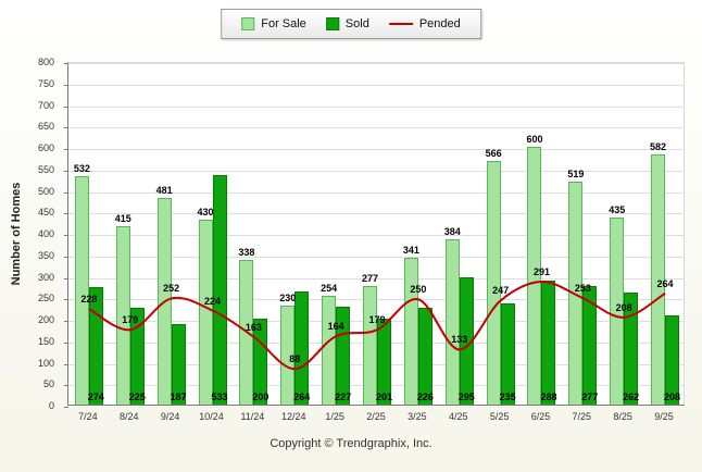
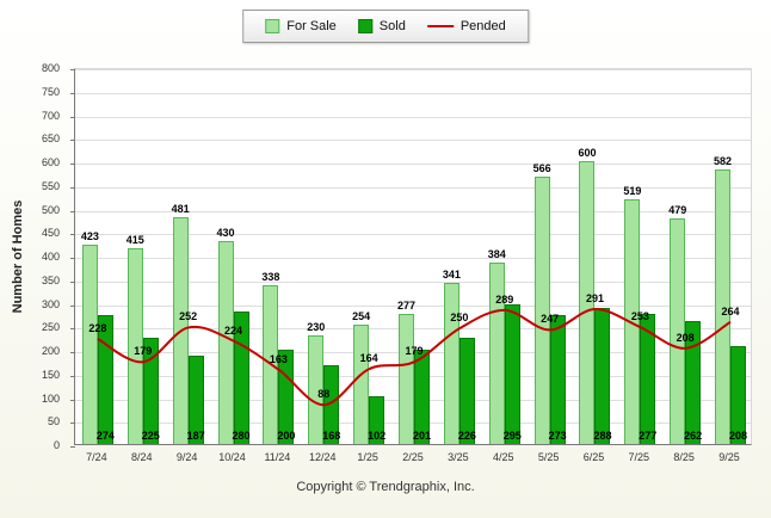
For Sale/7/24: 532 -> 423
Sold/10/24: 533 -> 280
Sold/12/24: 264 -> 168
Sold/1/25: 227 -> 102
Pended/4/25: 133 -> 289
Sold/5/25: 235 -> 273
For Sale/8/25: 435 -> 479
